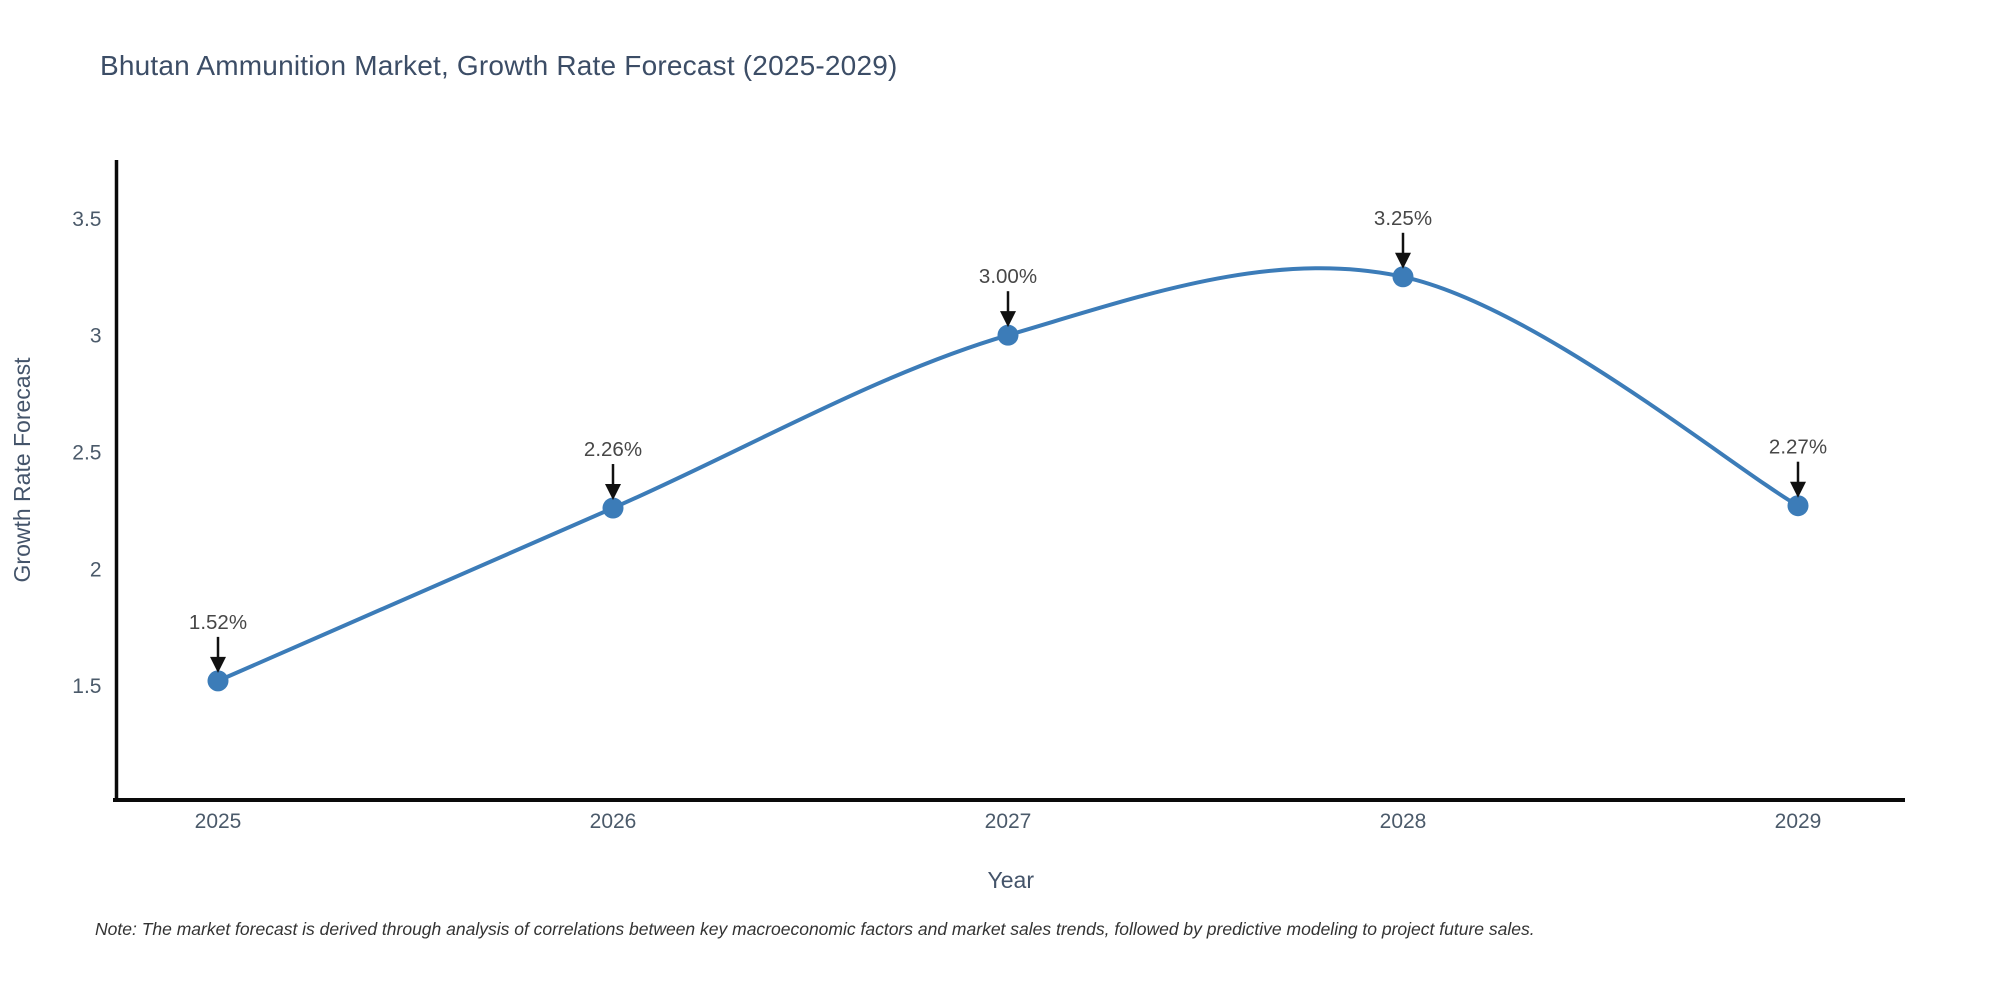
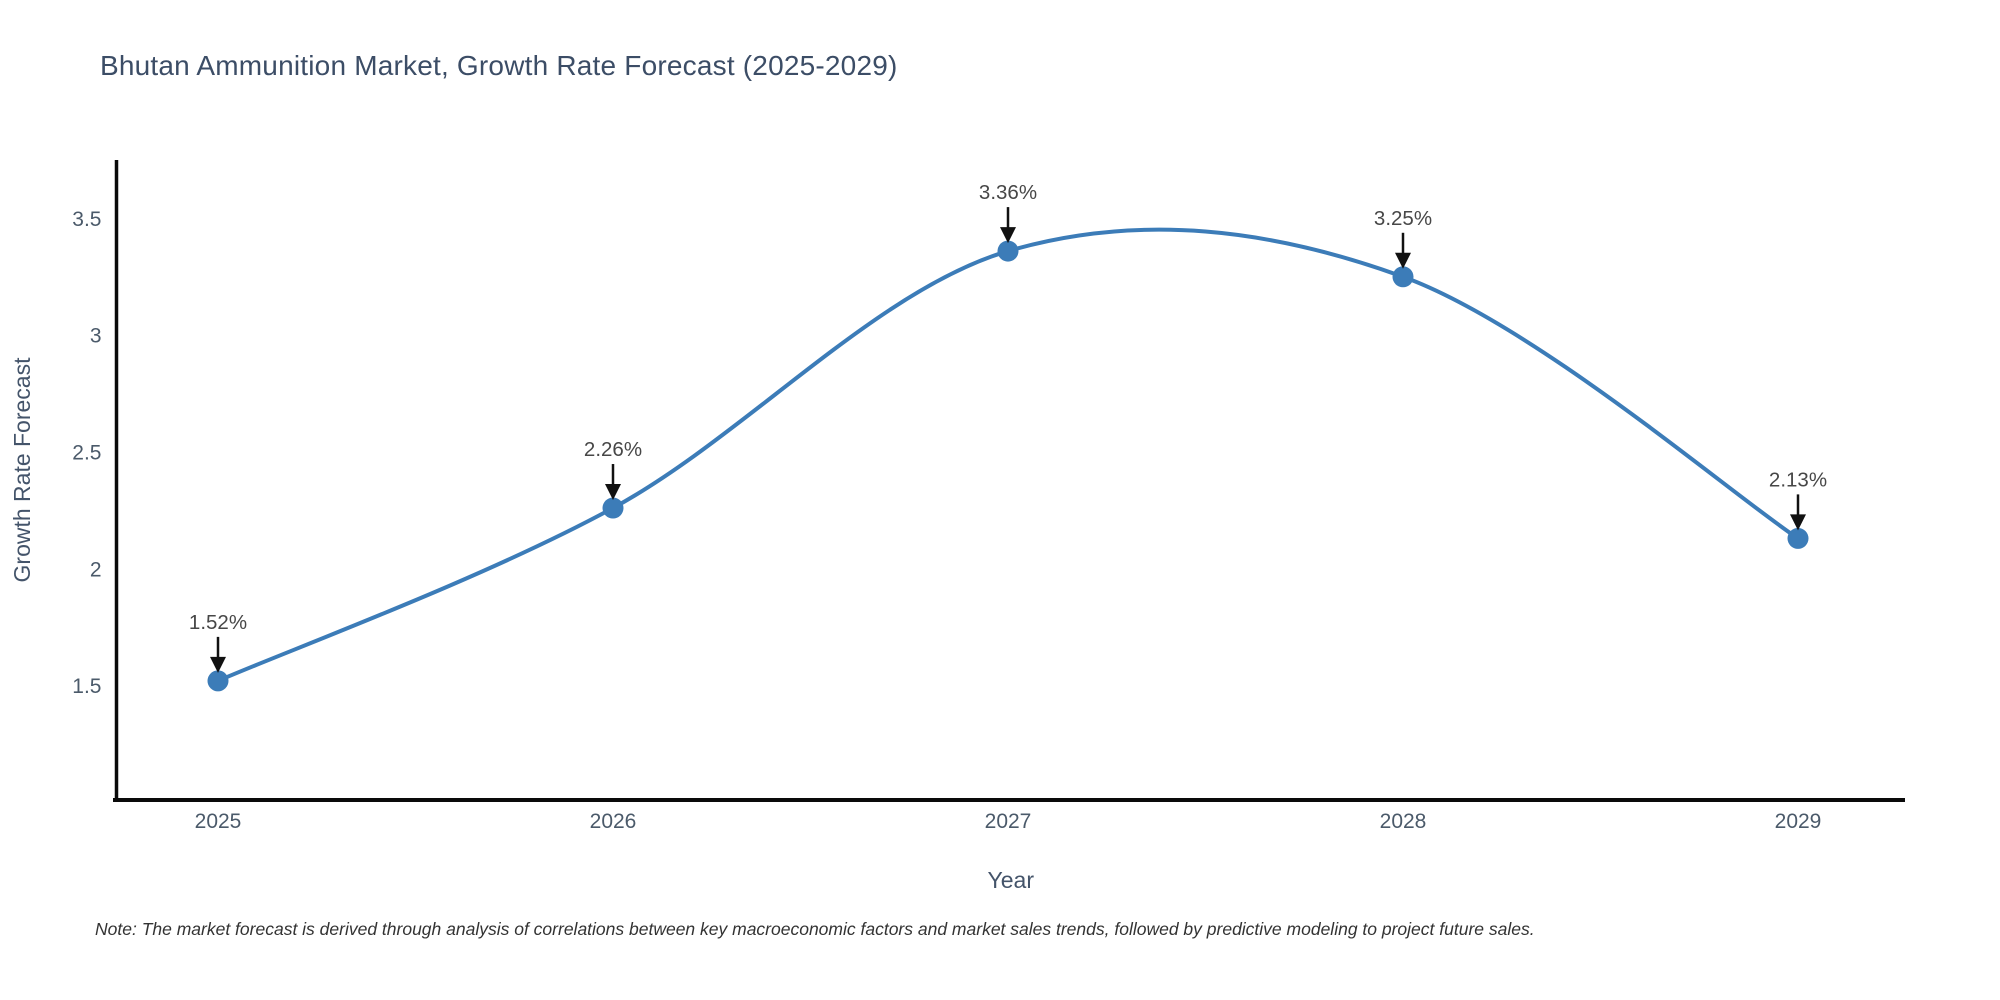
2027: 3.00% -> 3.36%
2029: 2.27% -> 2.13%
